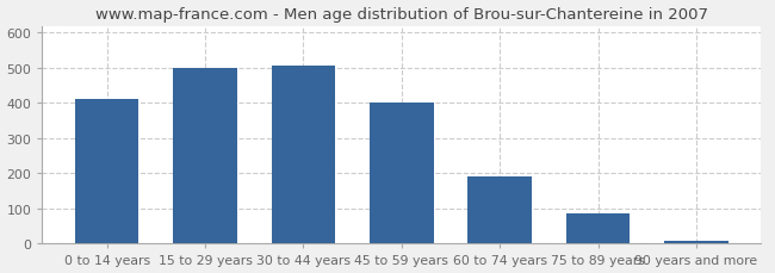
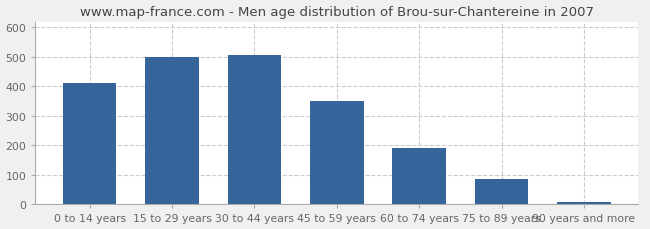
45 to 59 years: 400 -> 350
